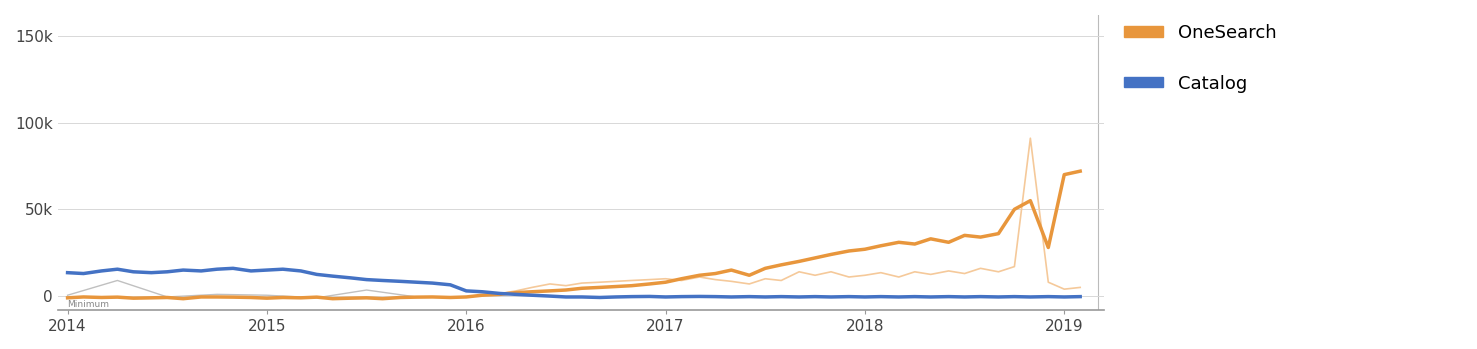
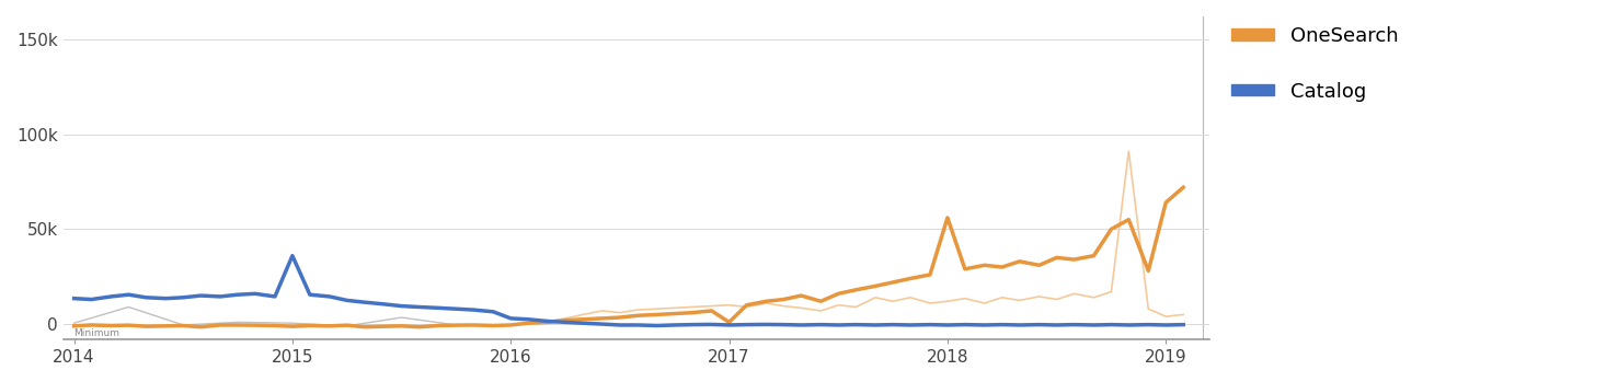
Catalog/2015: 15k -> 36k
OneSearch/2017: 8k -> 1k
OneSearch/2018: 27k -> 56k
OneSearch/2019: 70k -> 64k
